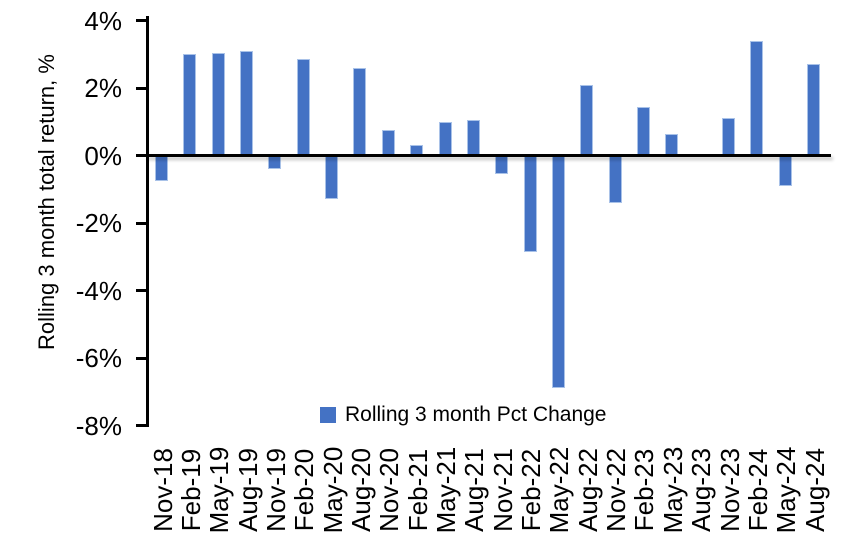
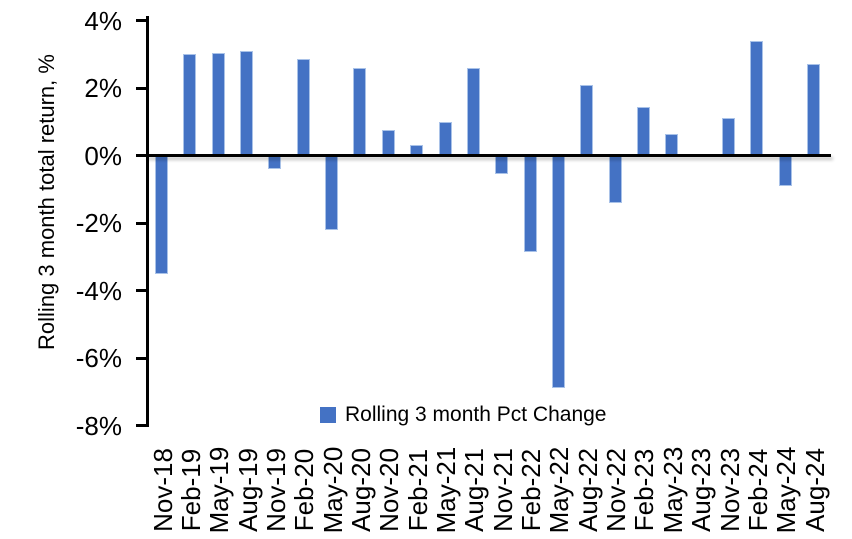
Nov-18: -0.8% -> -3.5%
May-20: -1.3% -> -2.2%
Aug-21: 1.1% -> 2.6%
